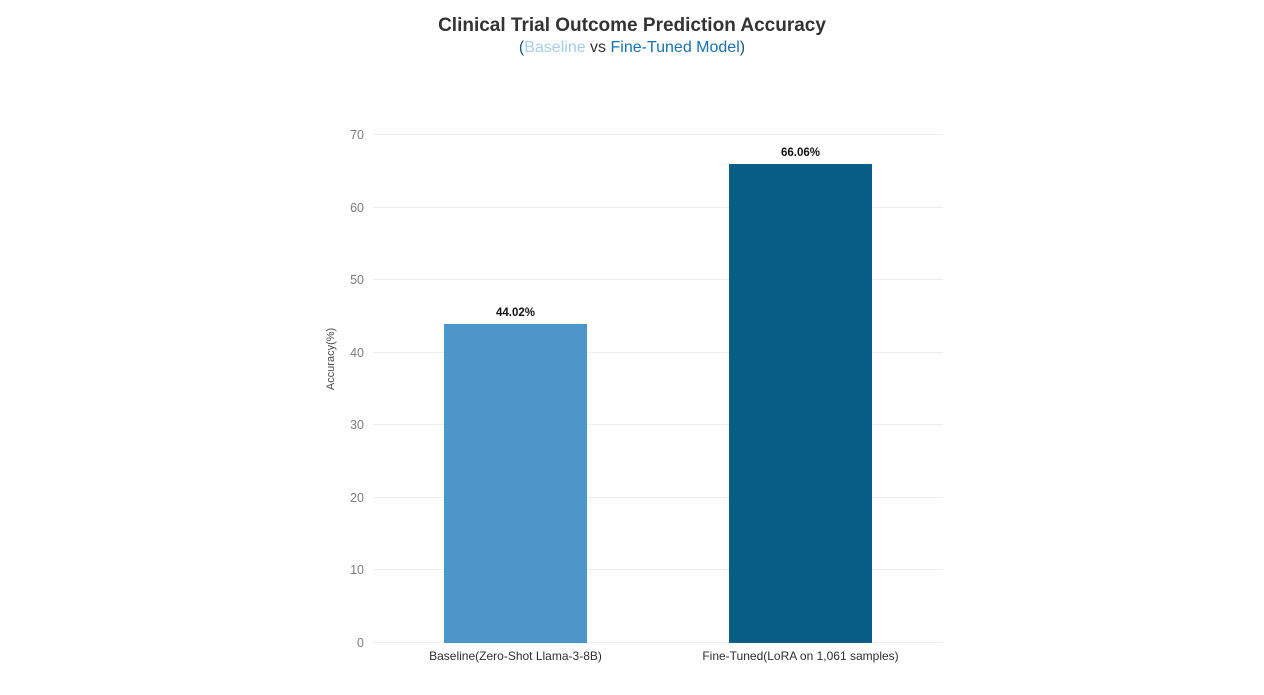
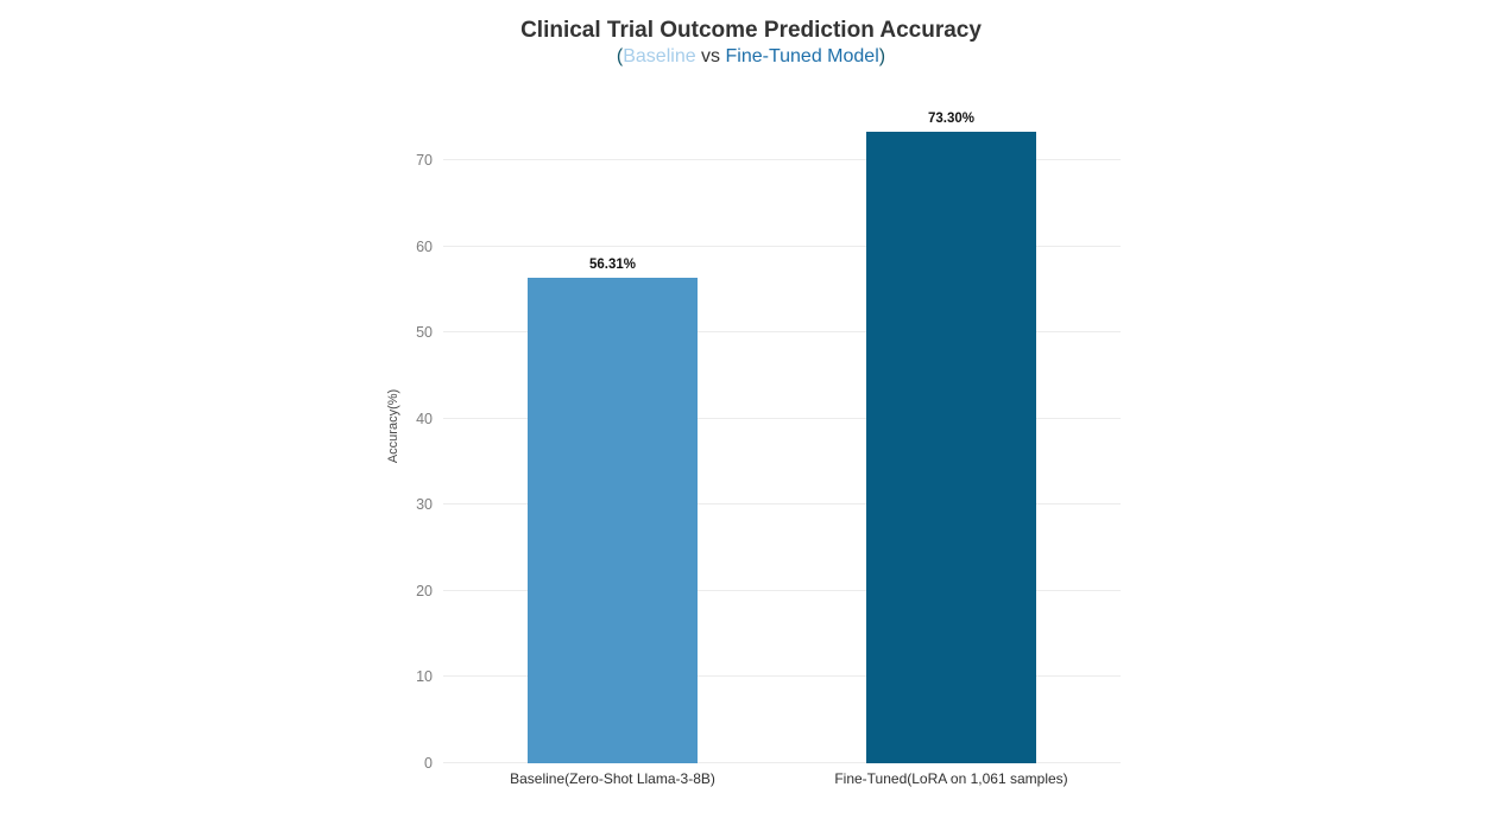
Baseline(Zero-Shot Llama-3-8B): 44.02% -> 56.31%
Fine-Tuned(LoRA on 1,061 samples): 66.06% -> 73.30%
